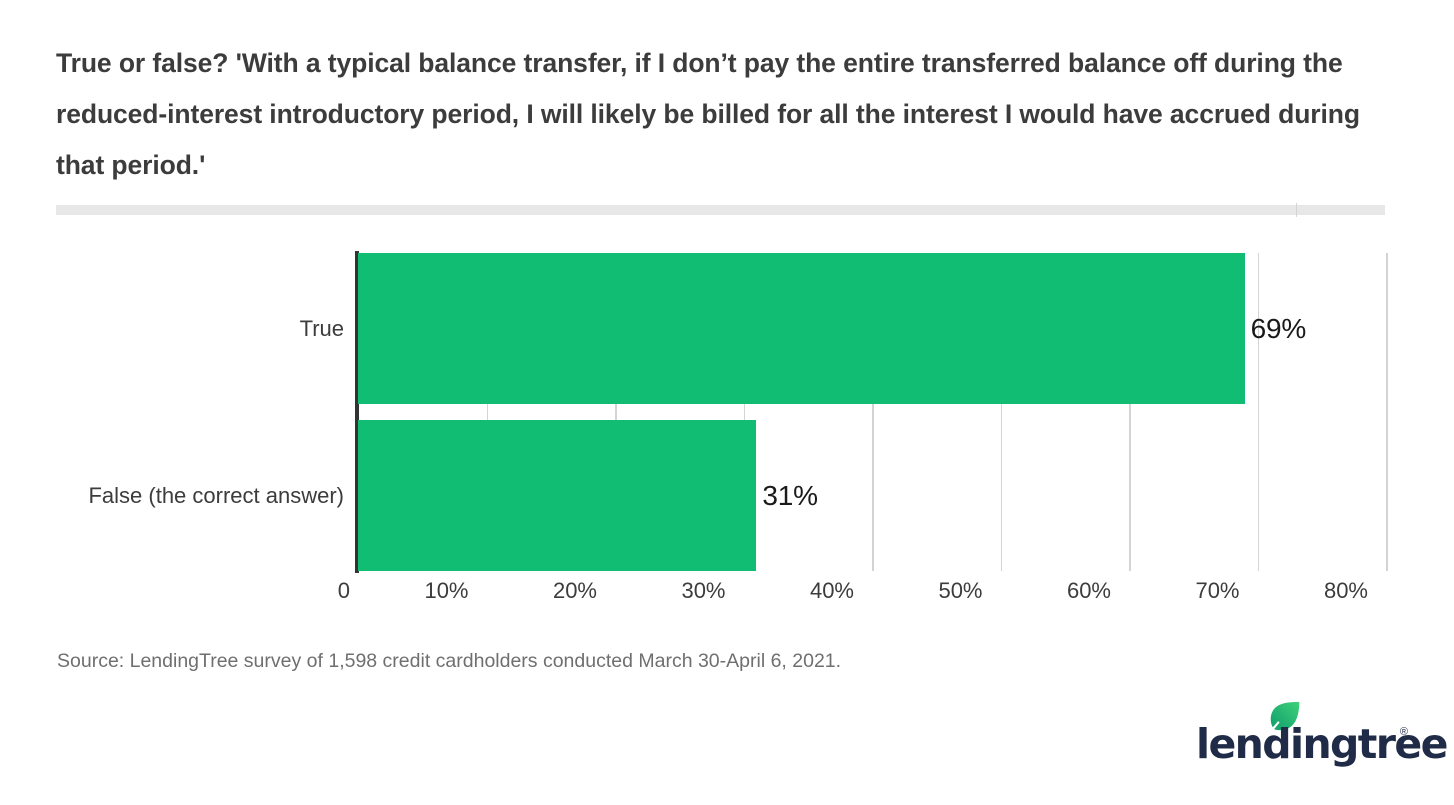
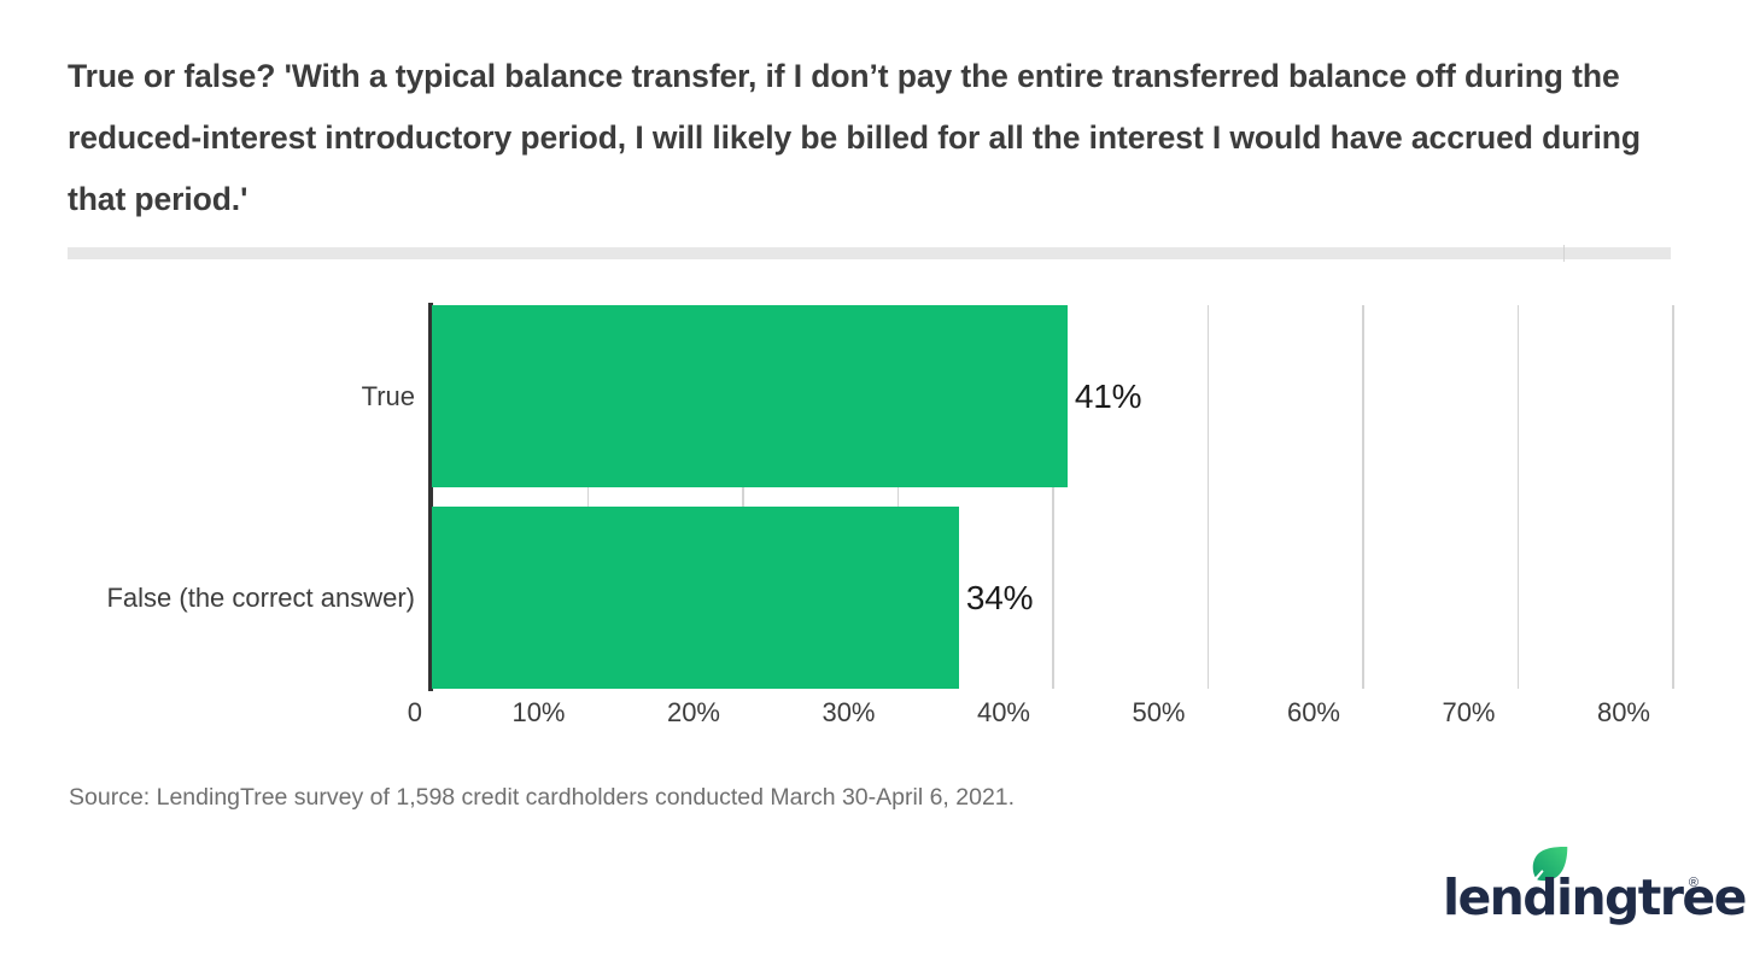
True: 69% -> 41%
False (the correct answer): 31% -> 34%
